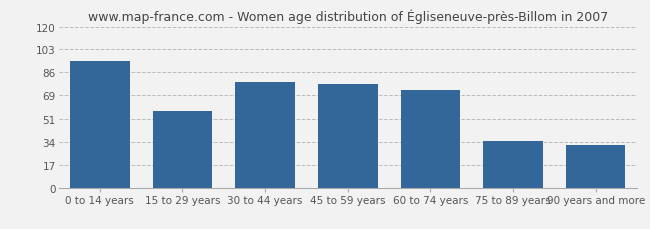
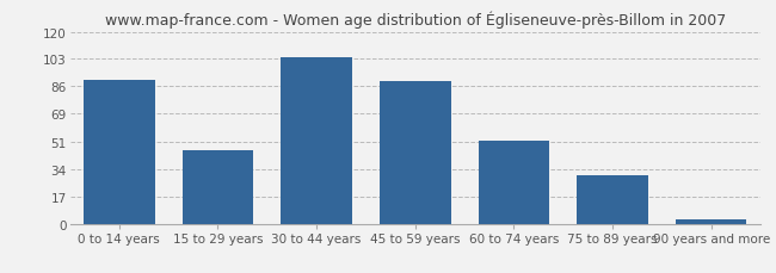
0 to 14 years: 94 -> 90
15 to 29 years: 57 -> 46
30 to 44 years: 79 -> 104
45 to 59 years: 77 -> 89
60 to 74 years: 73 -> 52
75 to 89 years: 35 -> 30
90 years and more: 32 -> 3
